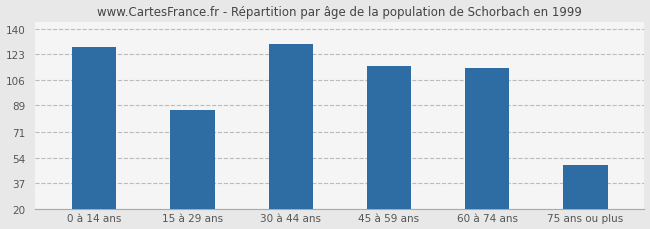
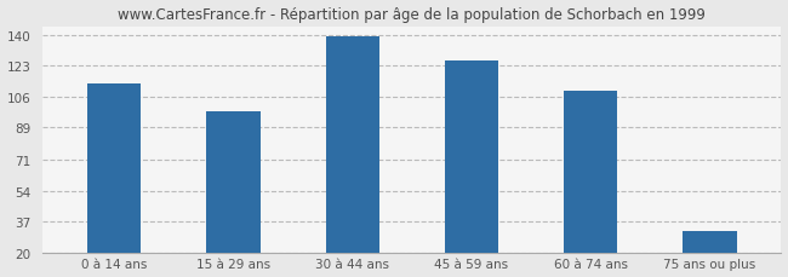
0 à 14 ans: 128 -> 113
15 à 29 ans: 86 -> 98
30 à 44 ans: 130 -> 139
45 à 59 ans: 115 -> 126
60 à 74 ans: 114 -> 109
75 ans ou plus: 49 -> 32
